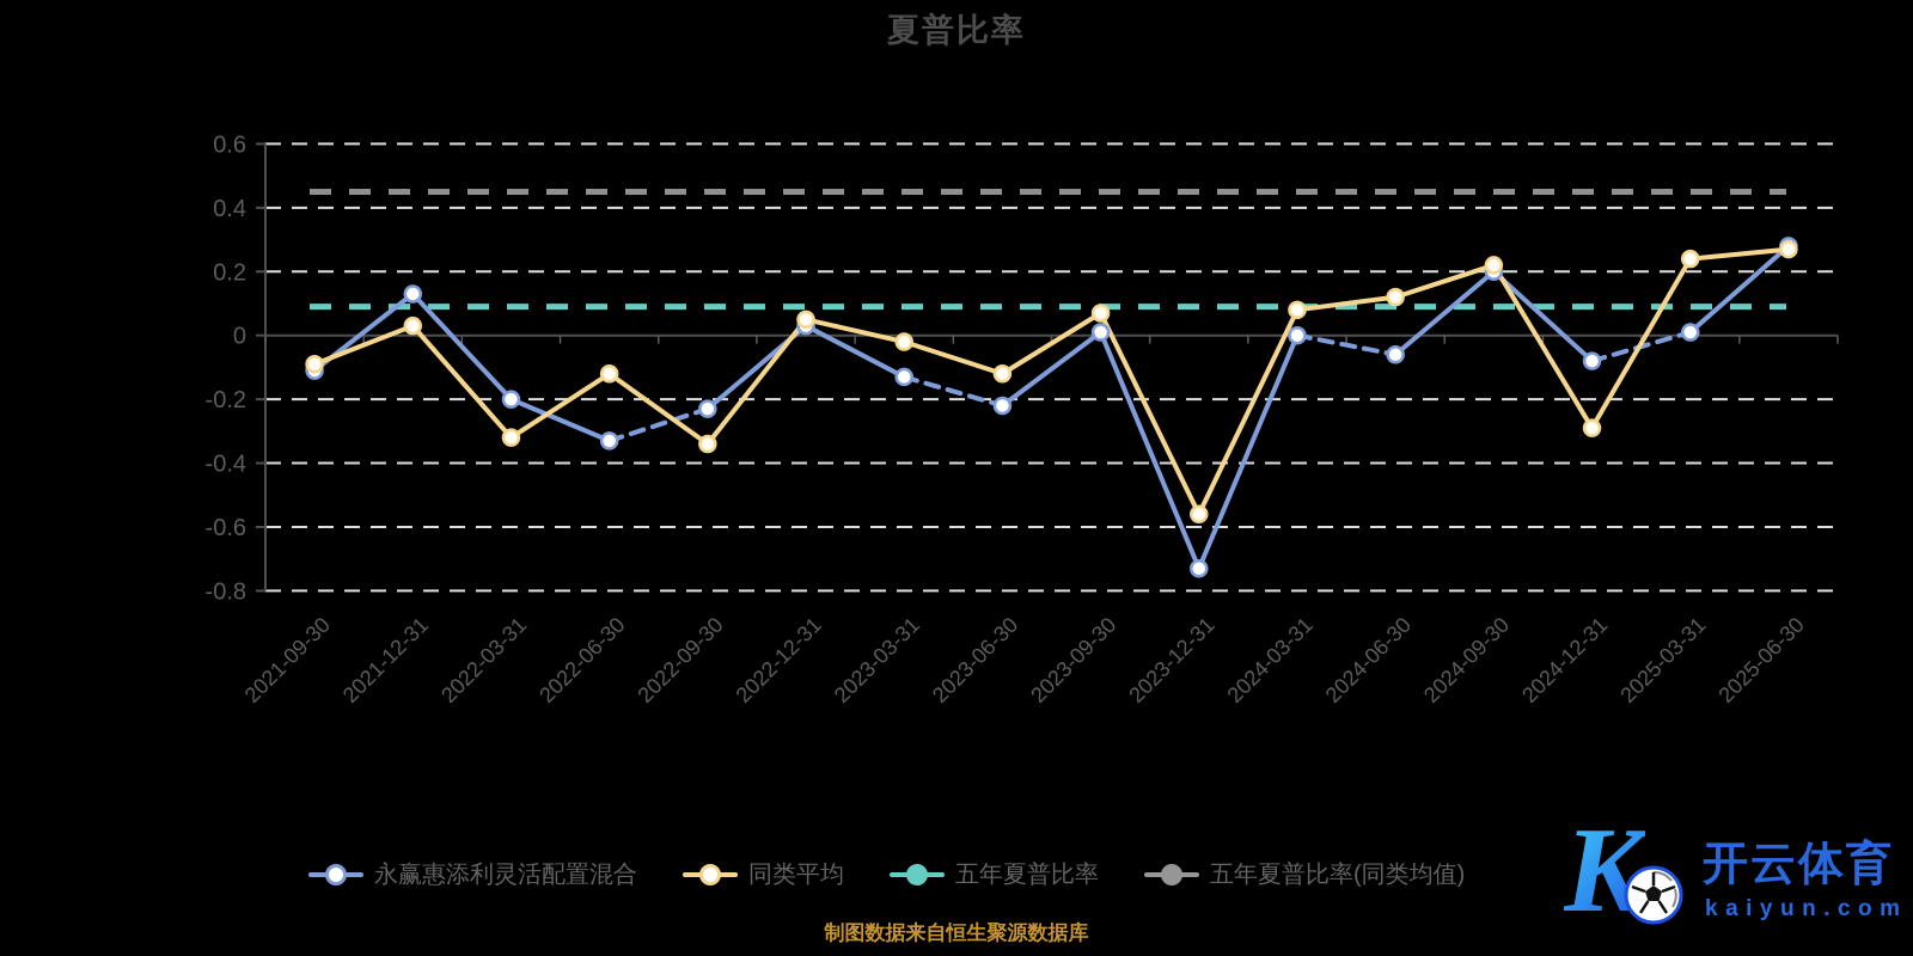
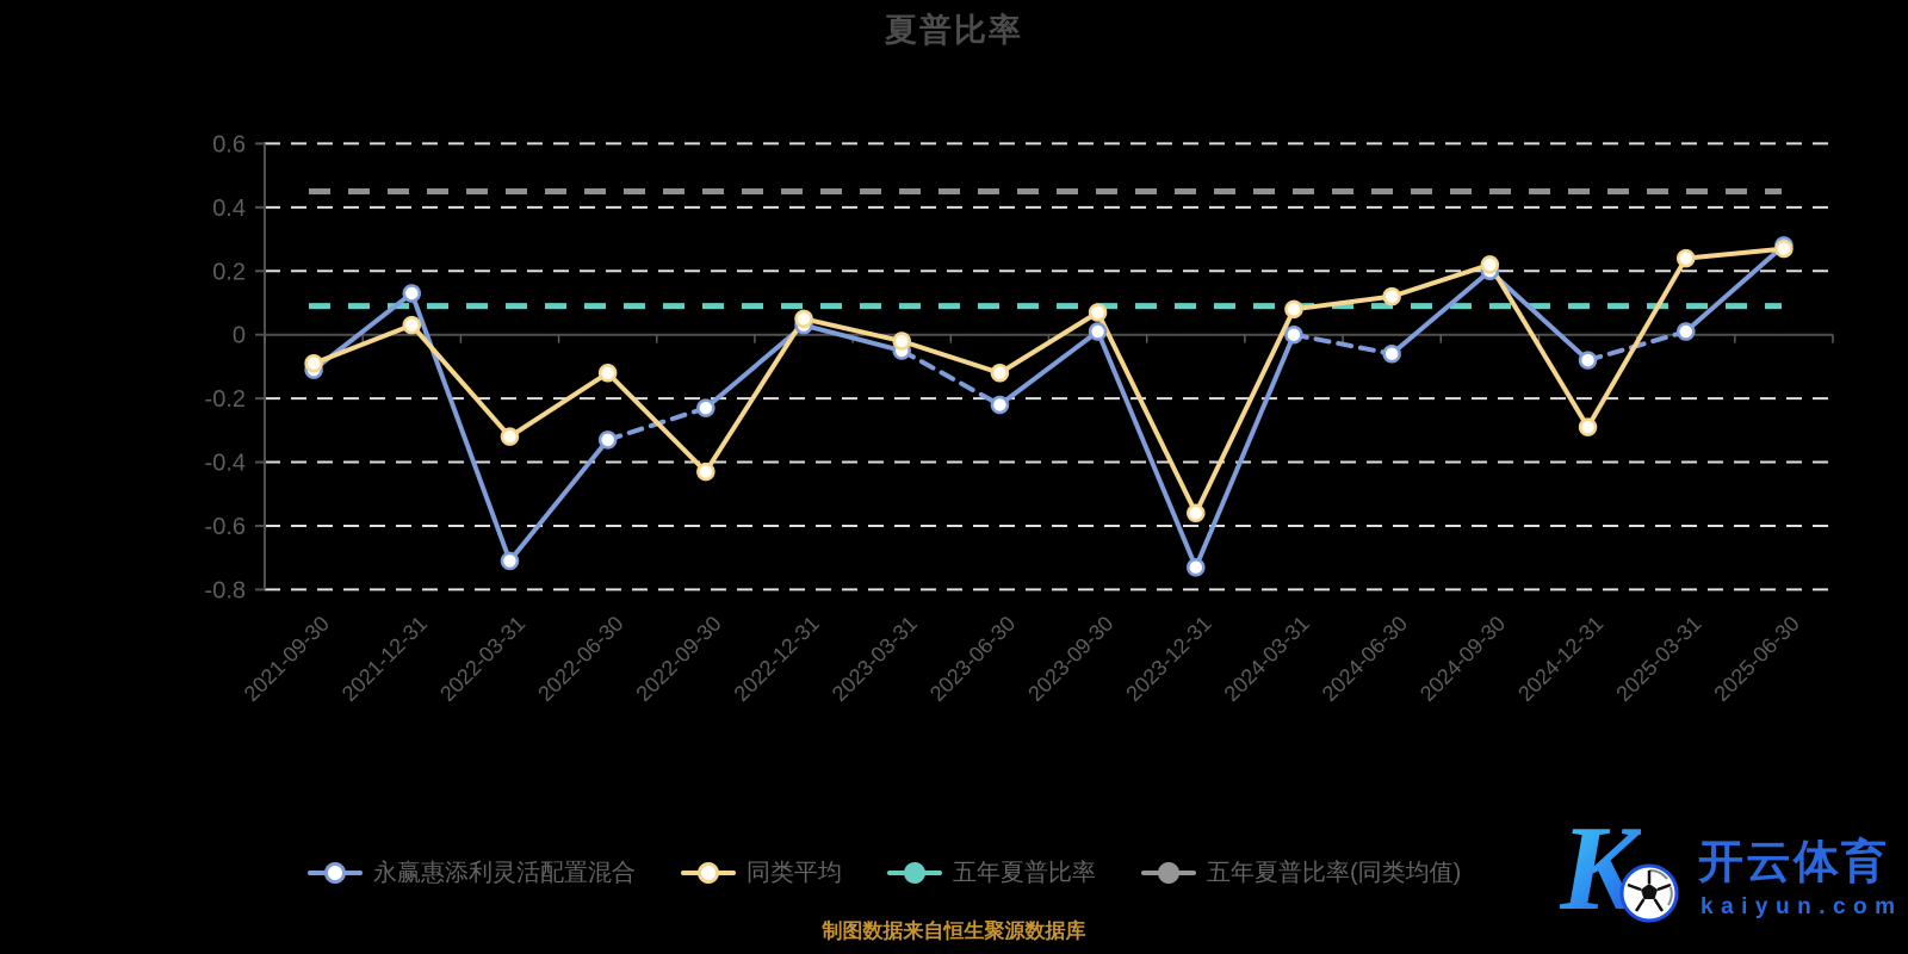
永赢惠添利灵活配置混合/2022-03-31: -0.20 -> -0.71
同类平均/2022-09-30: -0.34 -> -0.43
永赢惠添利灵活配置混合/2023-03-31: -0.13 -> -0.05
